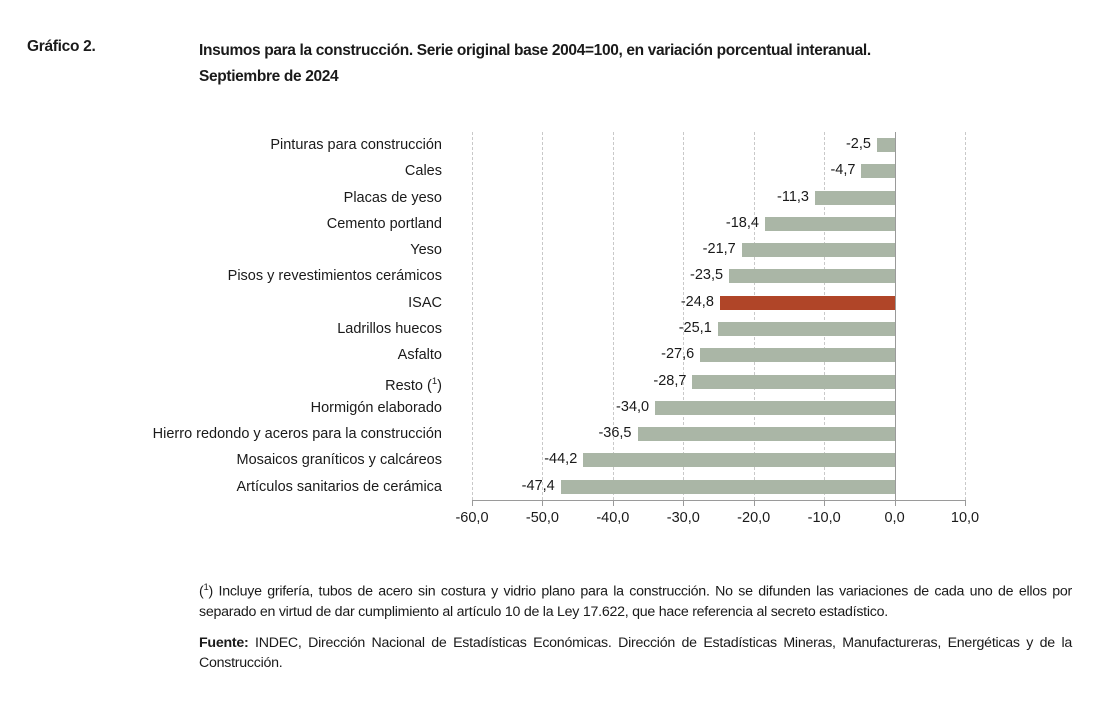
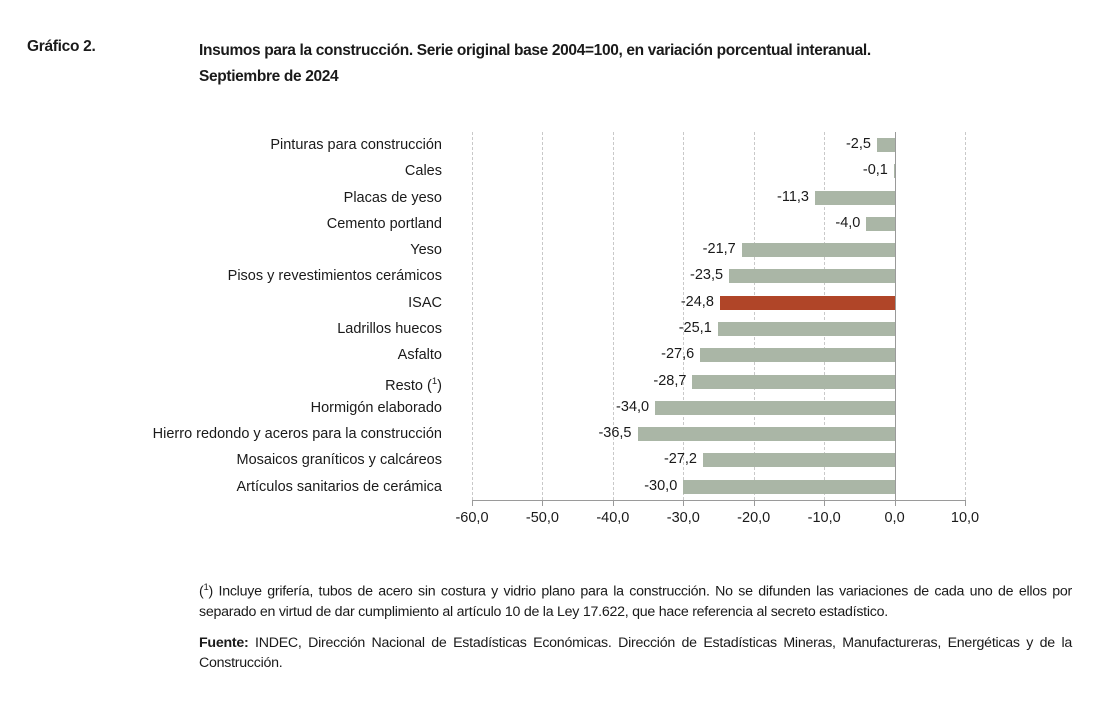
Cales: -4,7 -> -0,1
Cemento portland: -18,4 -> -4,0
Mosaicos graníticos y calcáreos: -44,2 -> -27,2
Artículos sanitarios de cerámica: -47,4 -> -30,0
